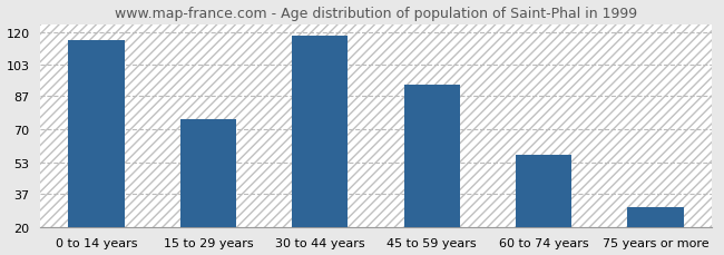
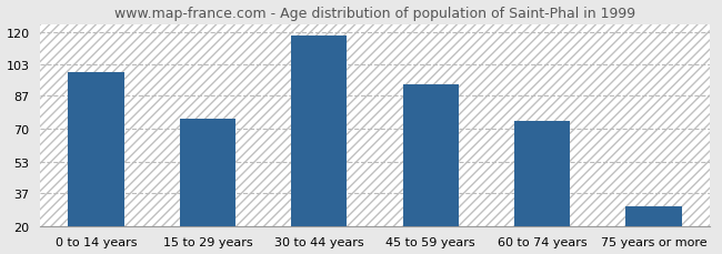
0 to 14 years: 116 -> 99
60 to 74 years: 57 -> 74
